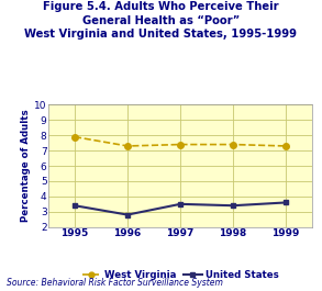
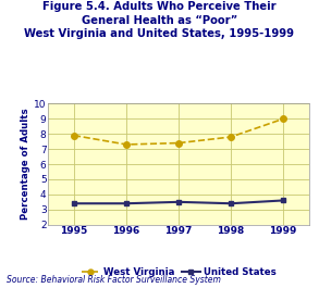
United States/1996: 2.8 -> 3.4
West Virginia/1998: 7.4 -> 7.8
West Virginia/1999: 7.3 -> 9.0
